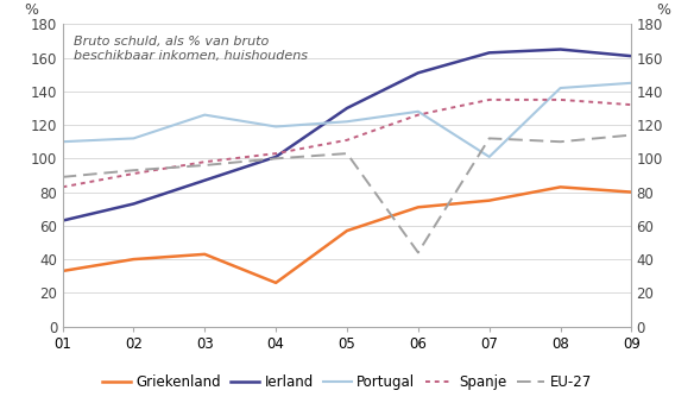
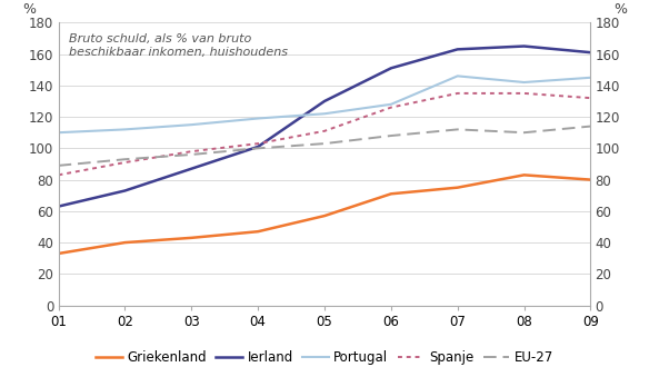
Portugal/03: 126 -> 115
Griekenland/04: 26 -> 47
EU-27/06: 44 -> 108
Portugal/07: 101 -> 146
